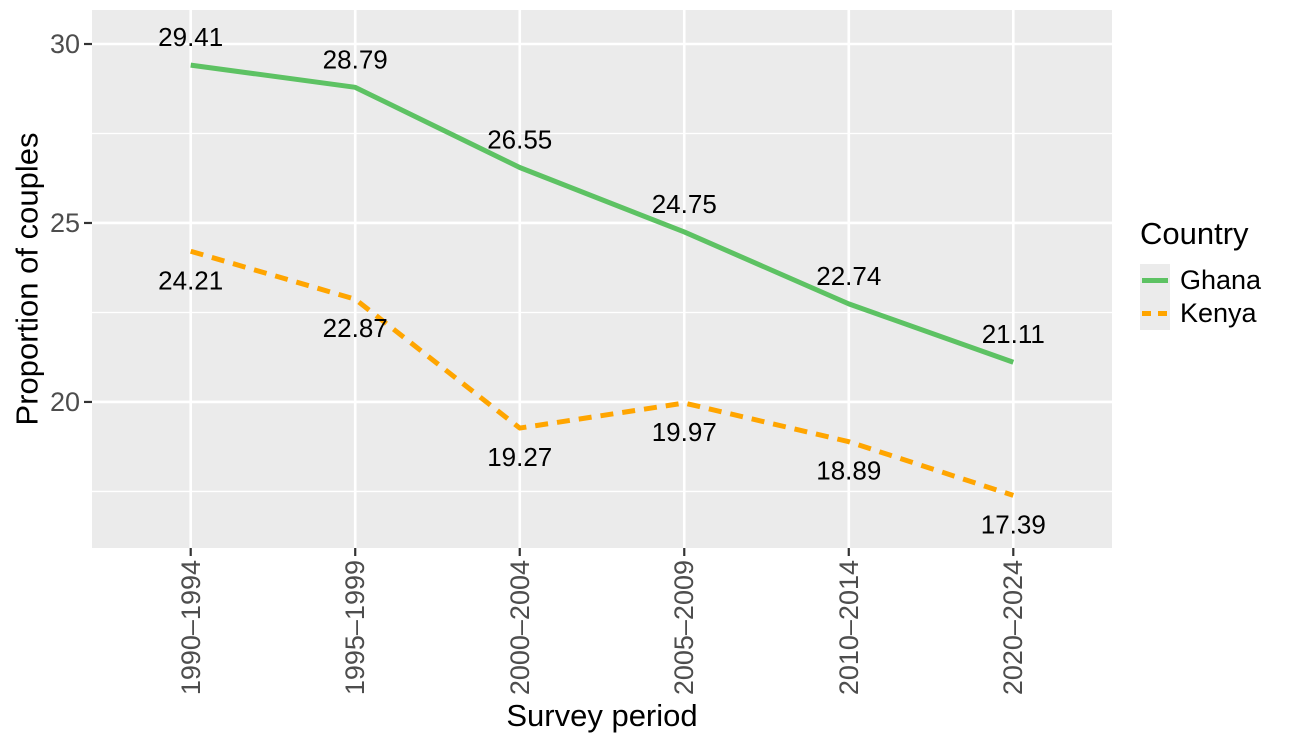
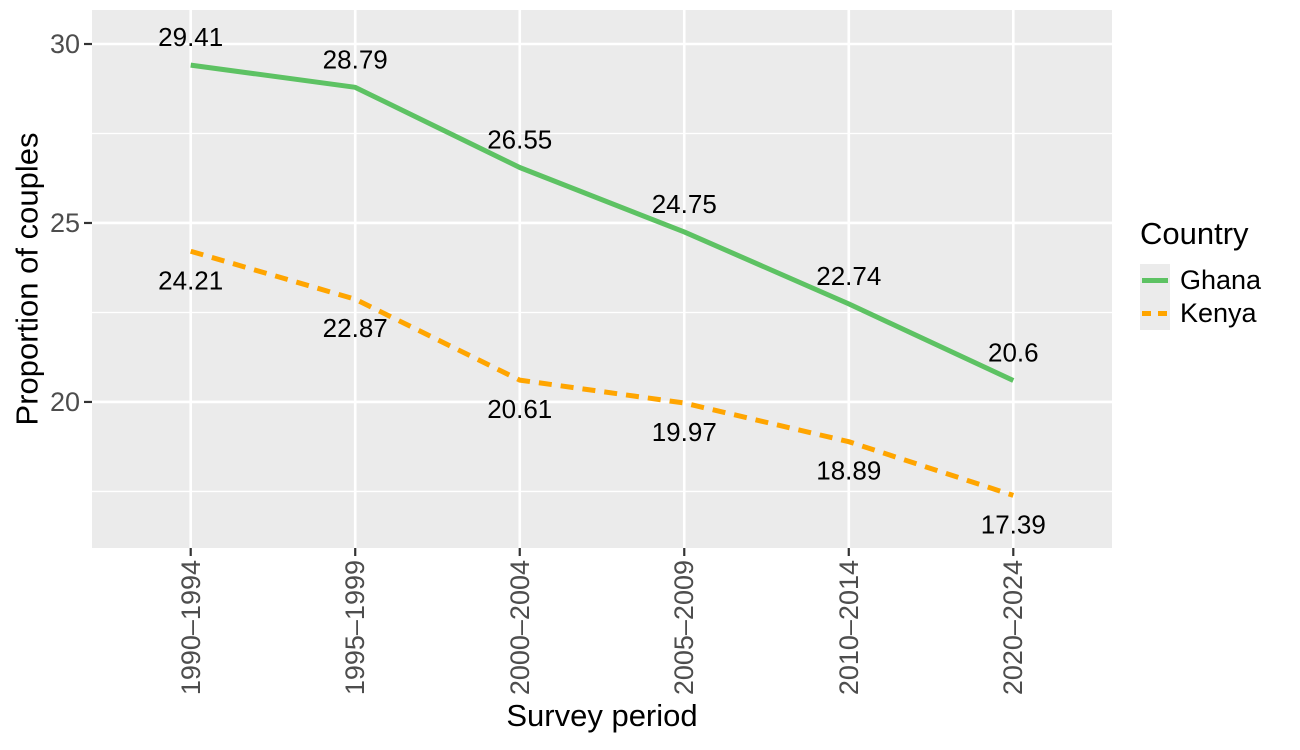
Kenya/2000–2004: 19.27 -> 20.61
Ghana/2020–2024: 21.11 -> 20.6
